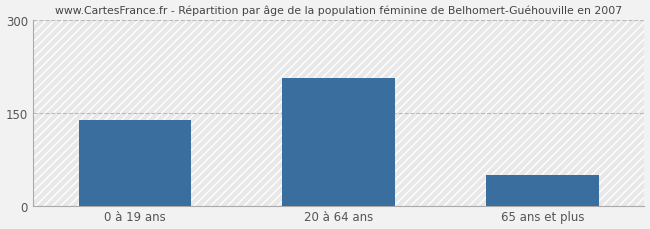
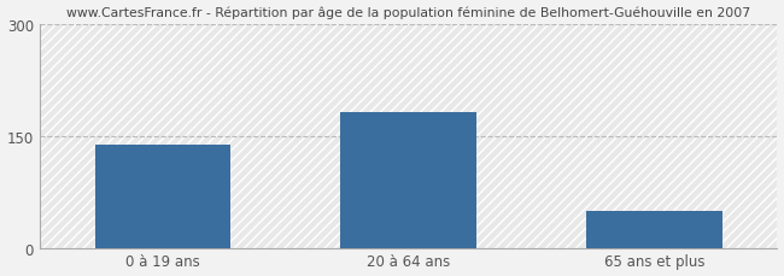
20 à 64 ans: 206 -> 182
